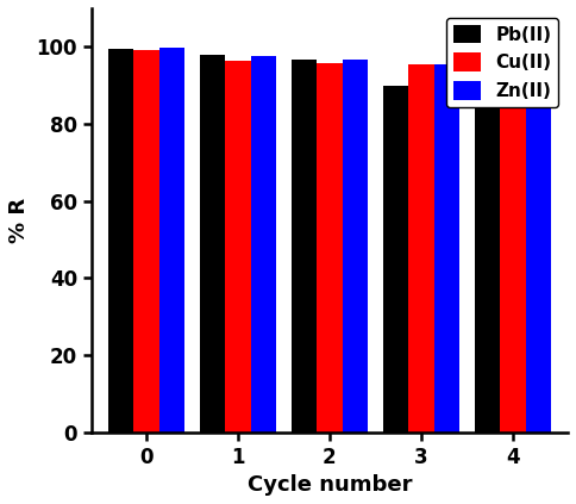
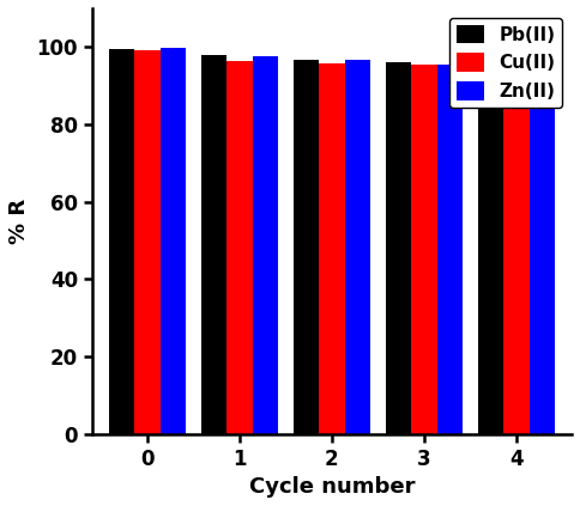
Pb(II)/3: 90.0 -> 96.2
